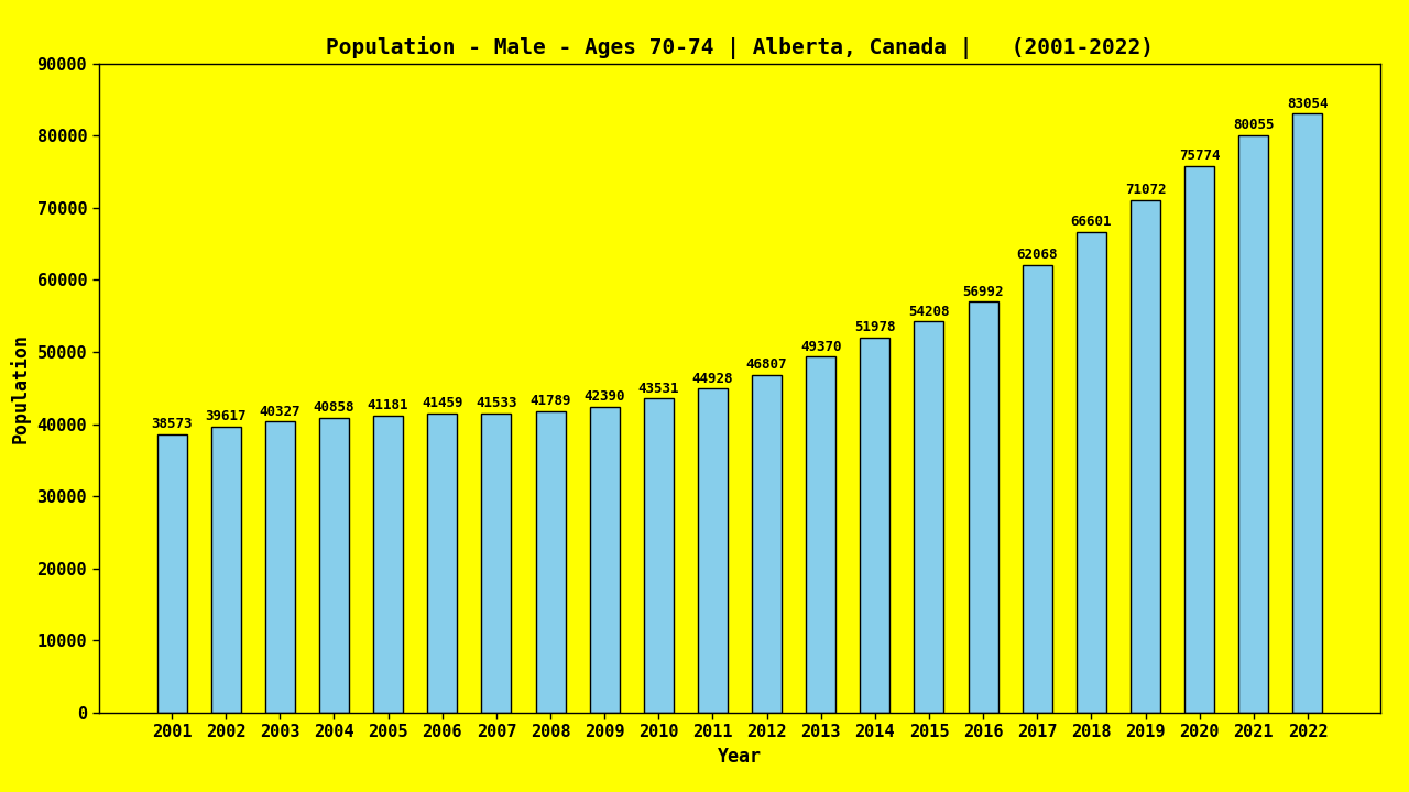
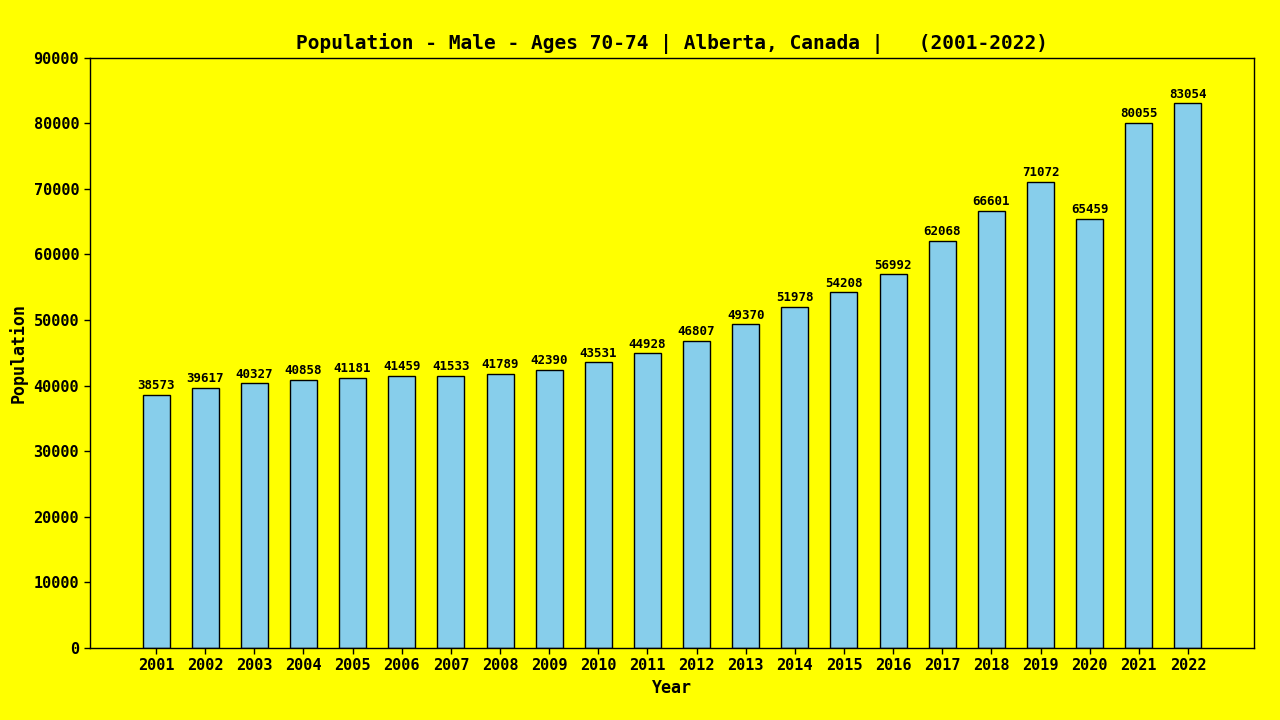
2020: 75774 -> 65459
